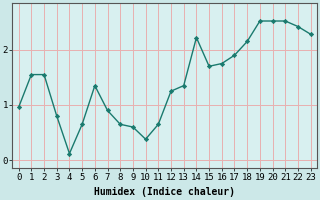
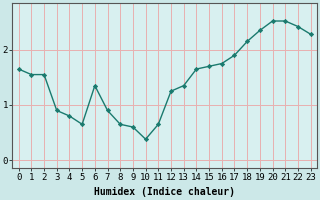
0: 0.96 -> 1.65
3: 0.80 -> 0.90
4: 0.12 -> 0.80
14: 2.22 -> 1.65
19: 2.52 -> 2.35
